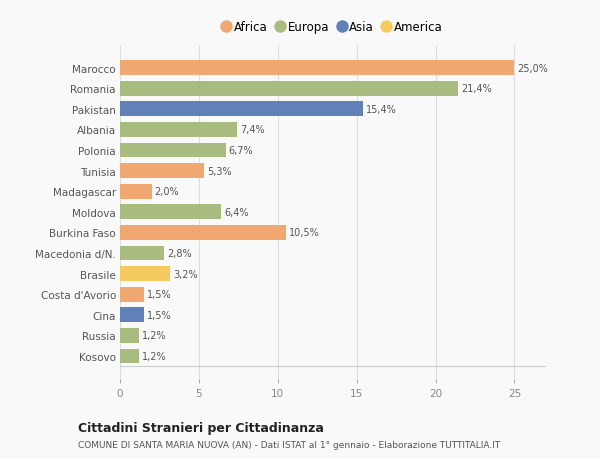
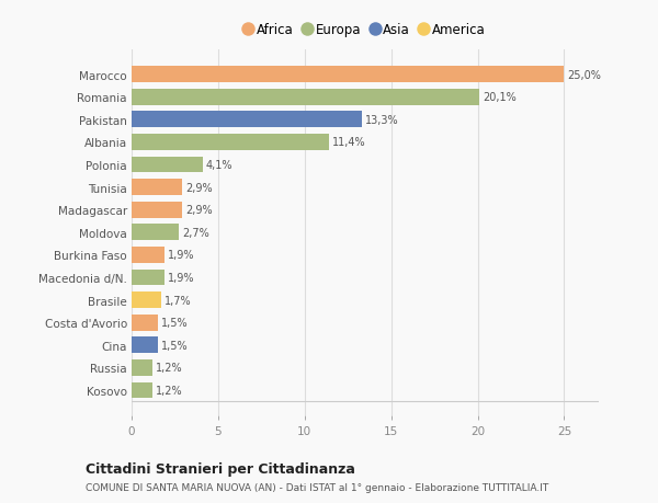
Romania: 21,4% -> 20,1%
Pakistan: 15,4% -> 13,3%
Albania: 7,4% -> 11,4%
Polonia: 6,7% -> 4,1%
Tunisia: 5,3% -> 2,9%
Madagascar: 2,0% -> 2,9%
Moldova: 6,4% -> 2,7%
Burkina Faso: 10,5% -> 1,9%
Macedonia d/N.: 2,8% -> 1,9%
Brasile: 3,2% -> 1,7%
